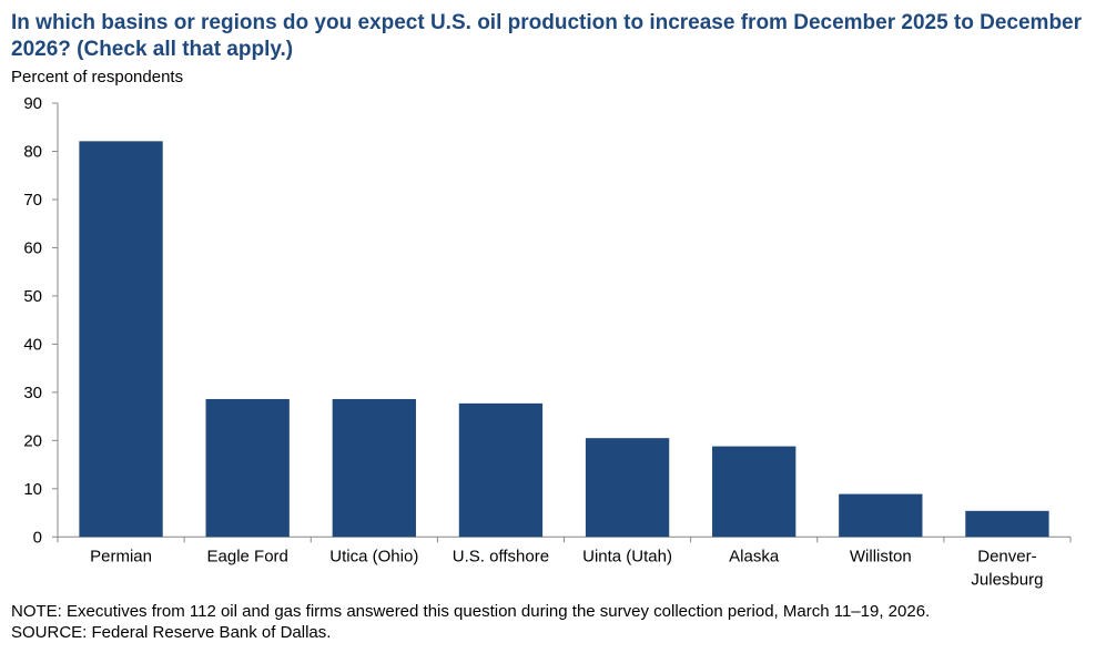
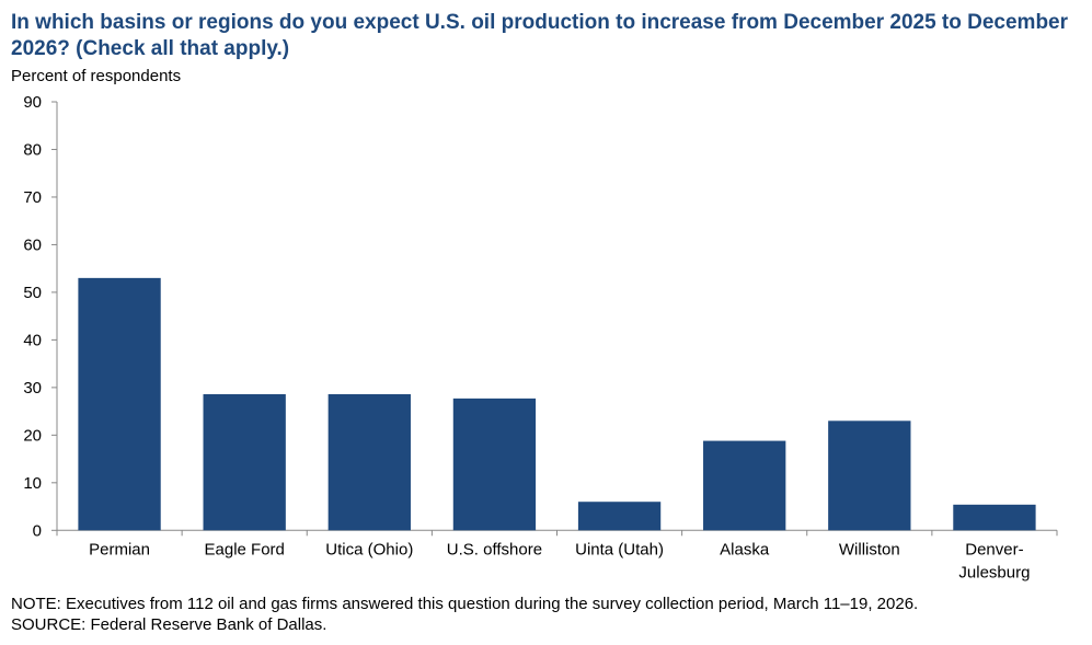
Permian: 82 -> 53
Uinta (Utah): 20 -> 6
Williston: 9 -> 23
